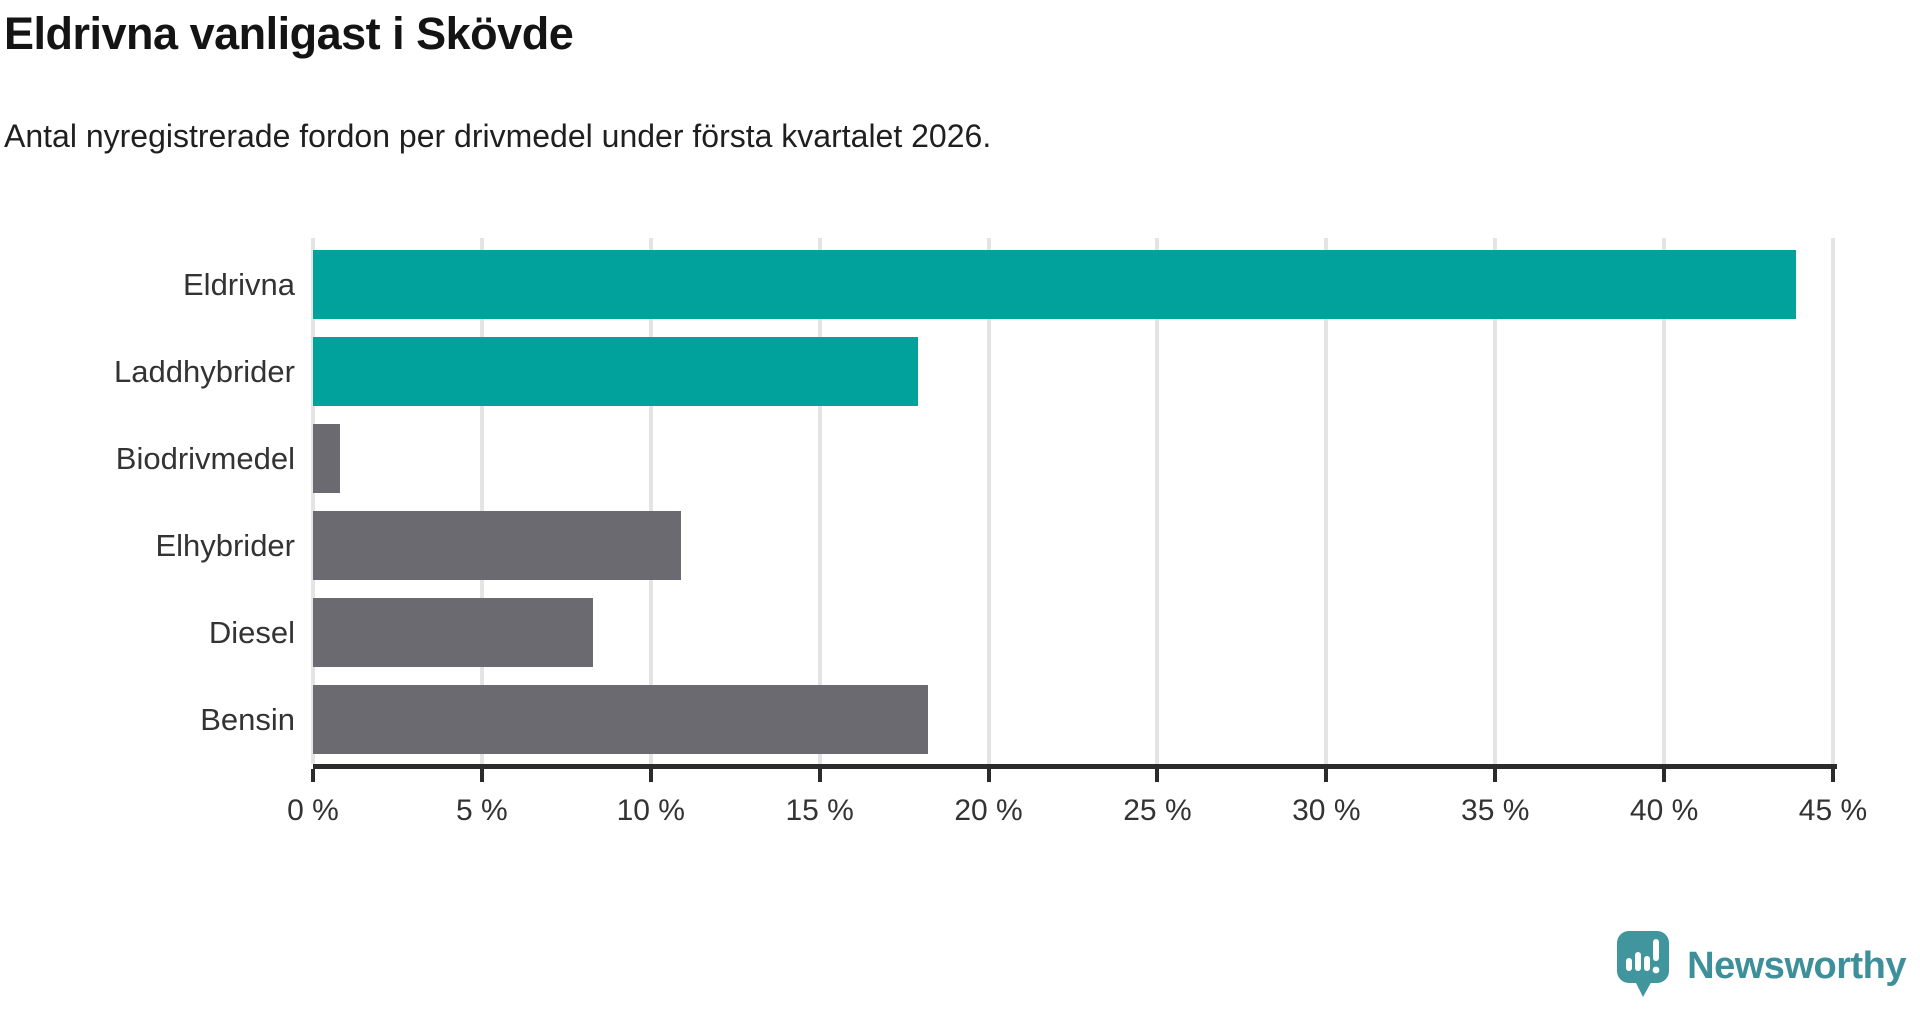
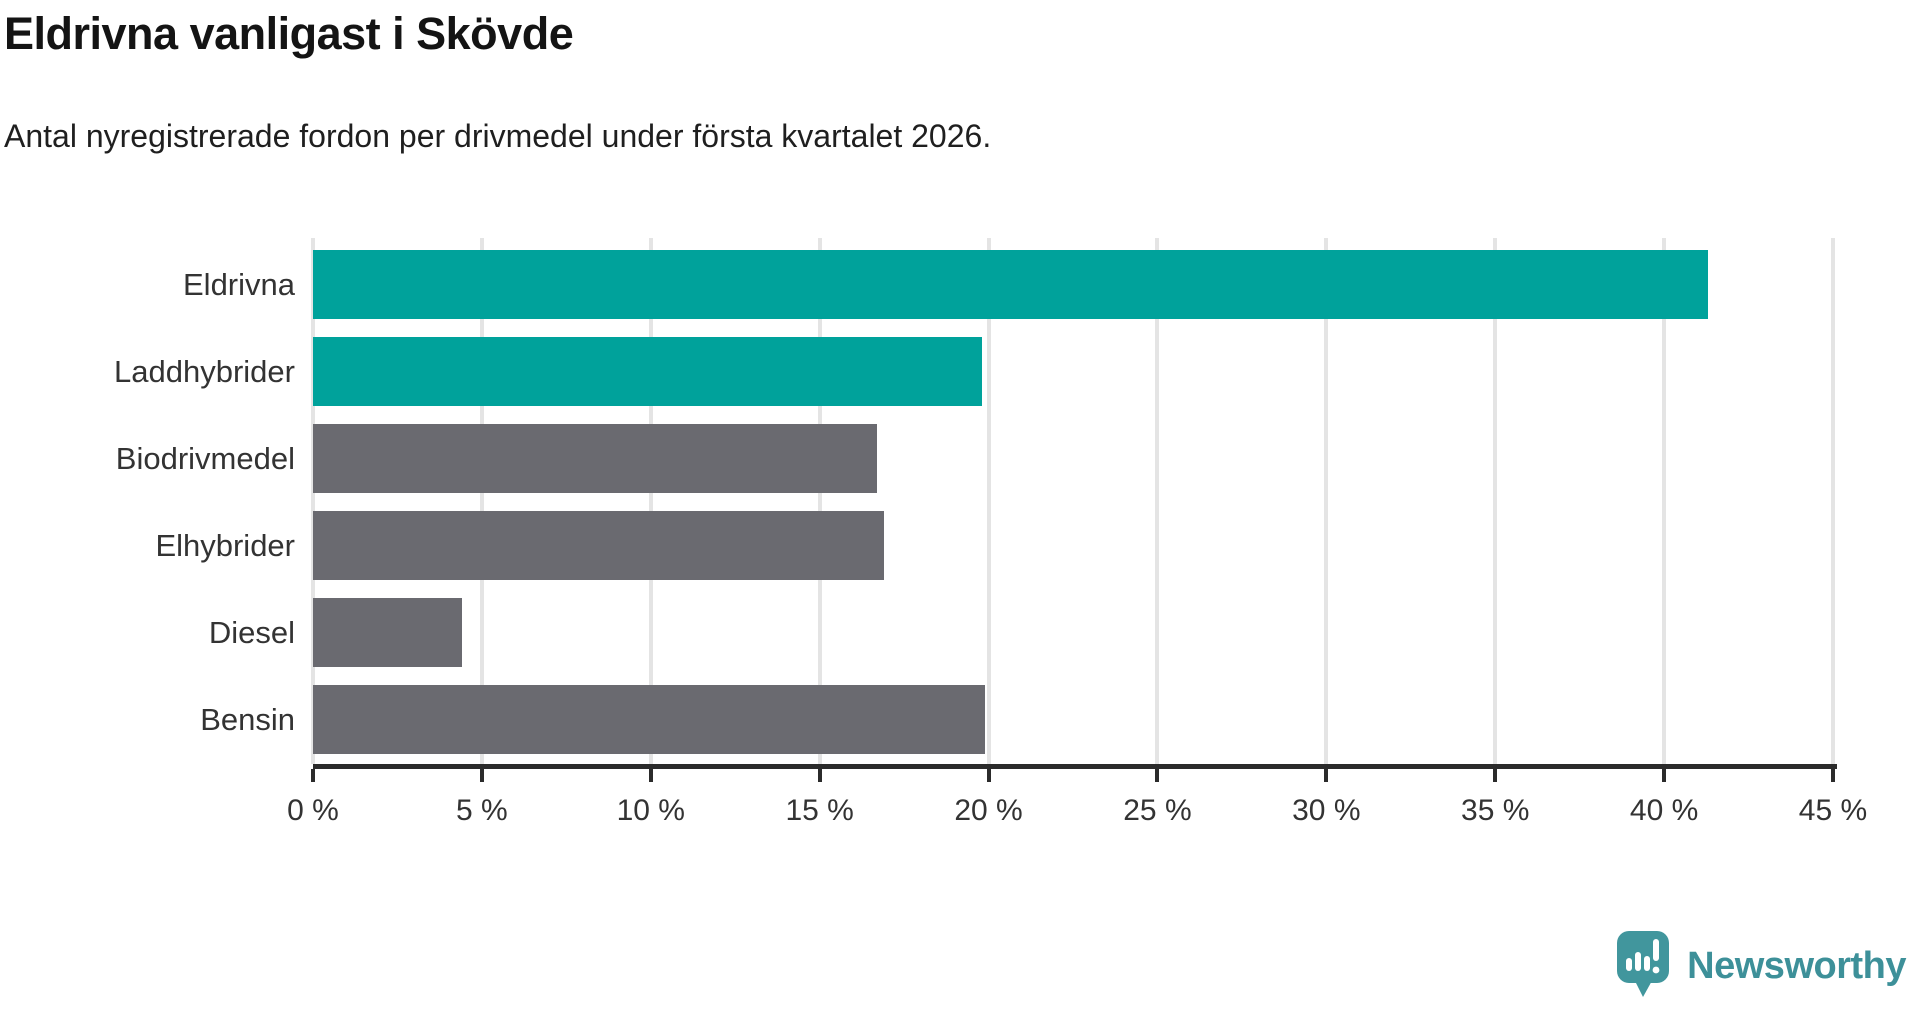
Eldrivna: 43.9% -> 41.3%
Laddhybrider: 17.9% -> 19.8%
Biodrivmedel: 0.8% -> 16.7%
Elhybrider: 10.9% -> 16.9%
Diesel: 8.3% -> 4.4%
Bensin: 18.2% -> 19.9%
